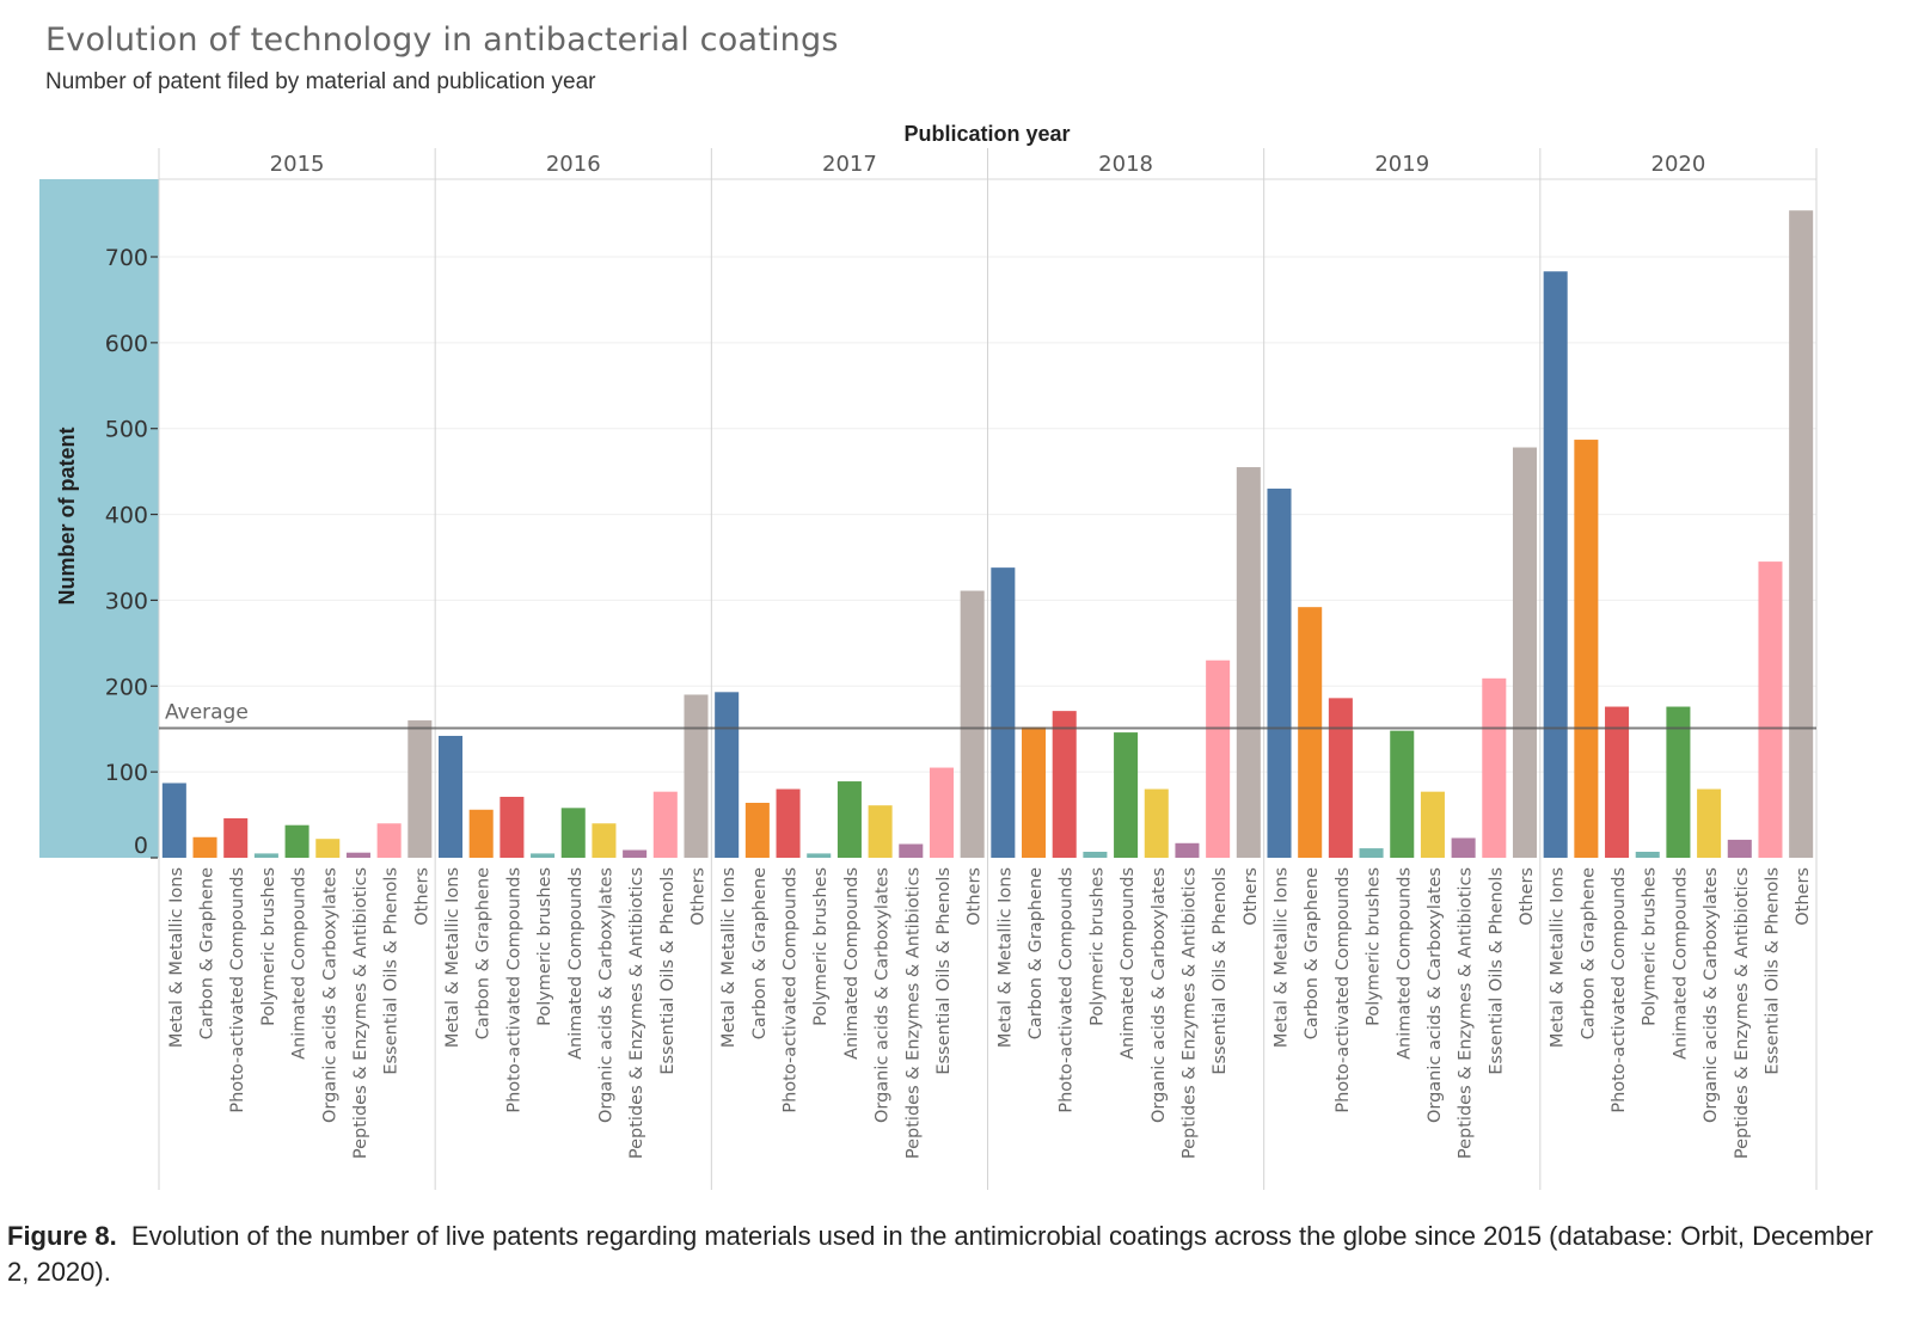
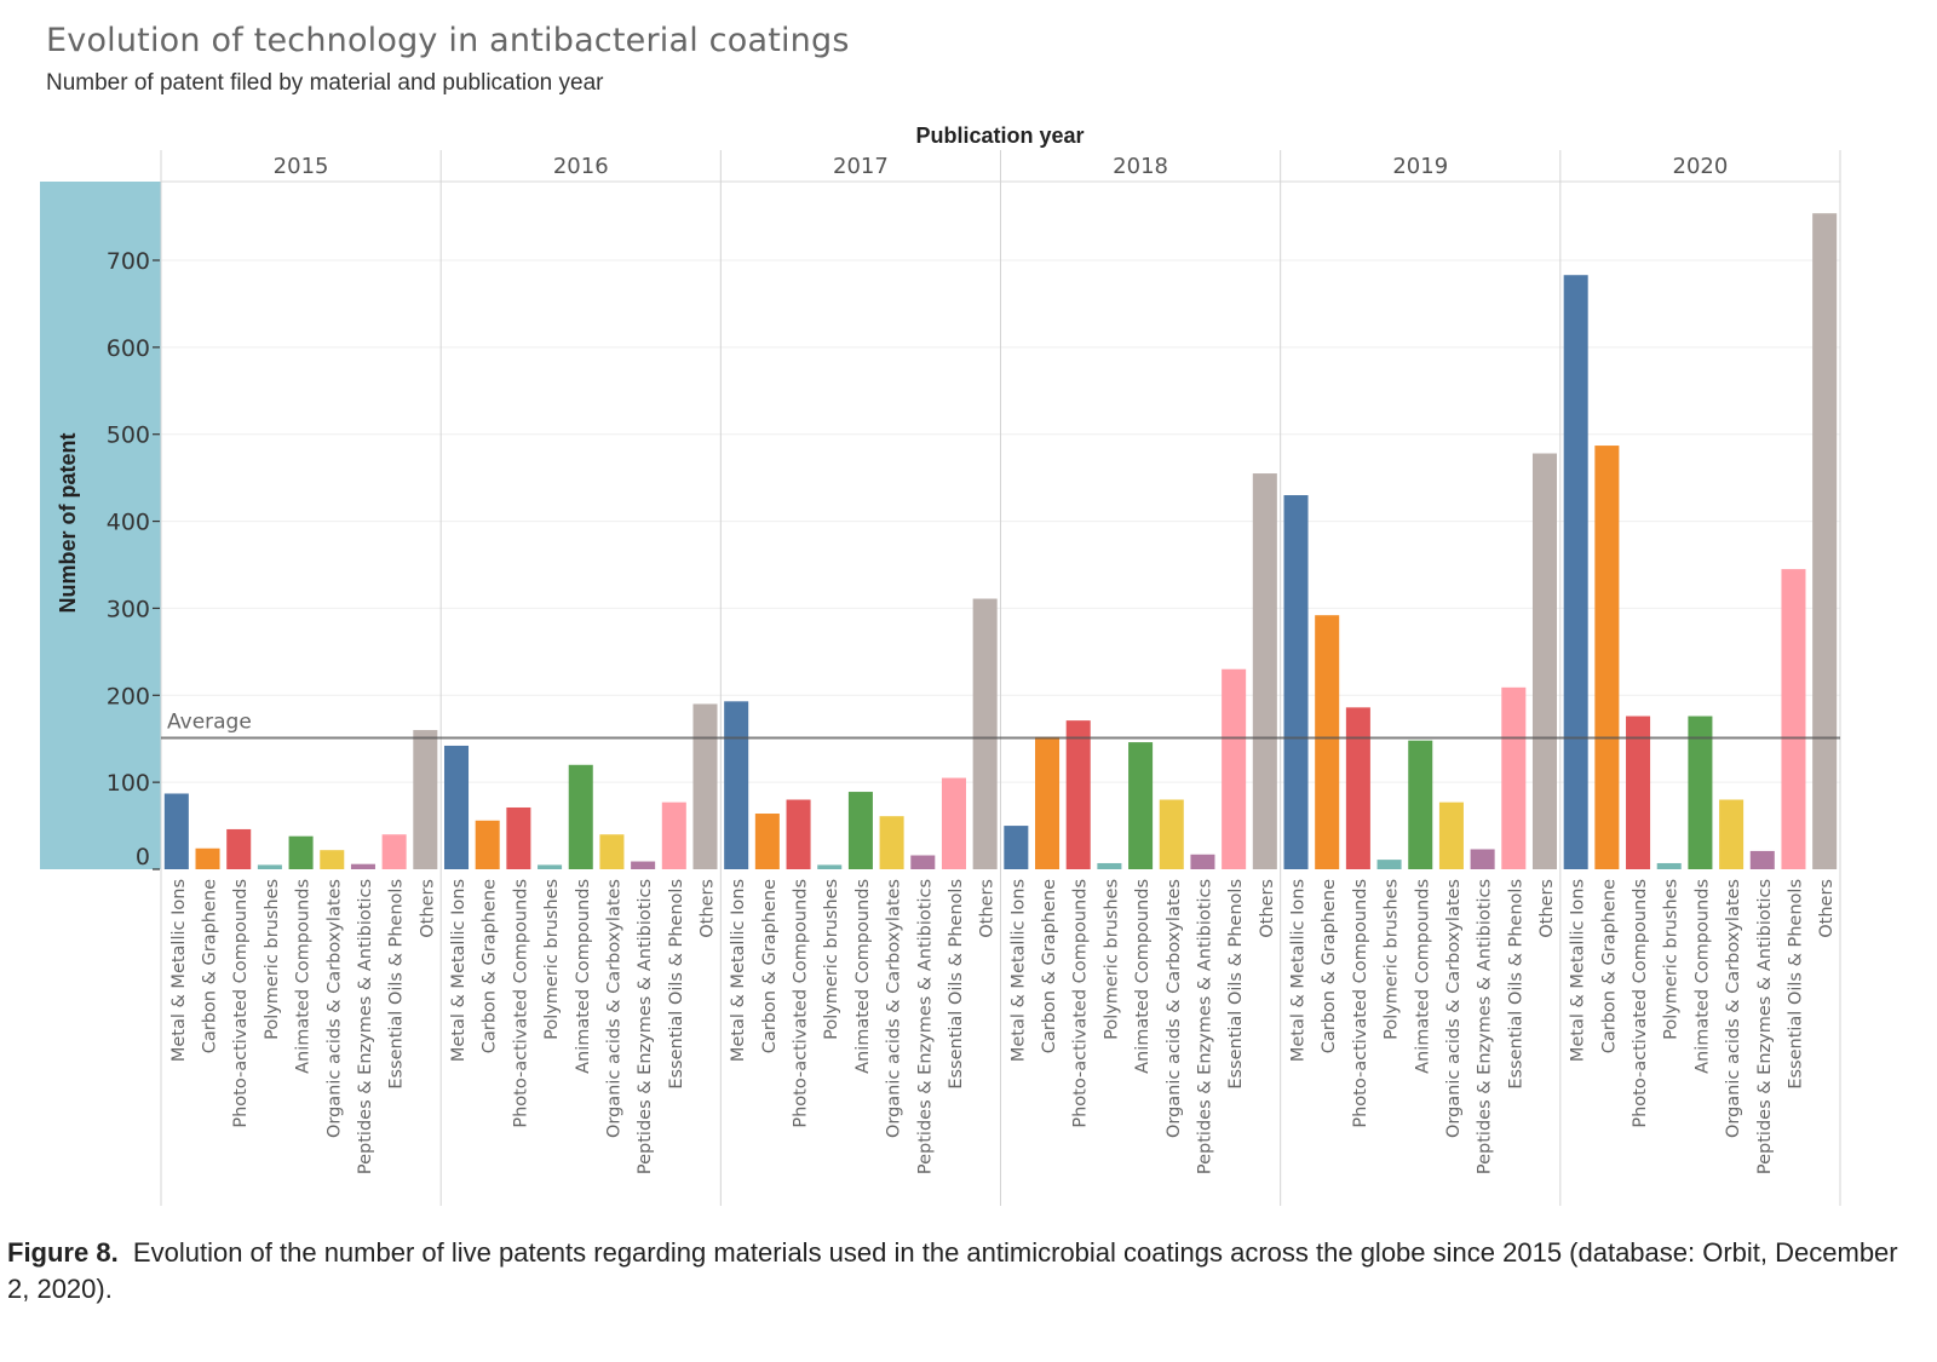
2018/Metal & Metallic Ions: 340 -> 50
2016/Animated Compounds: 60 -> 120
